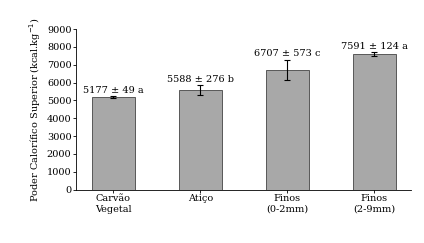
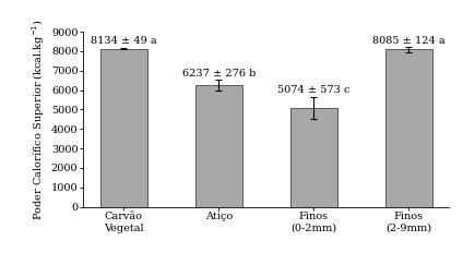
Carvão Vegetal: 5177 -> 8134
Atiço: 5588 -> 6237
Finos (0-2mm): 6707 -> 5074
Finos (2-9mm): 7591 -> 8085
